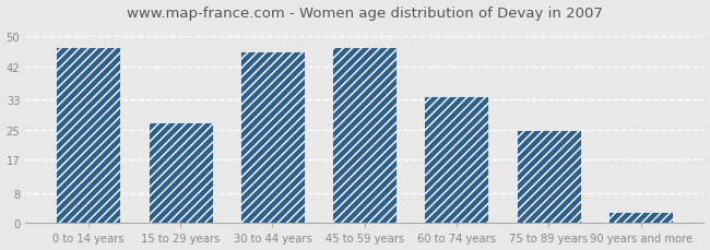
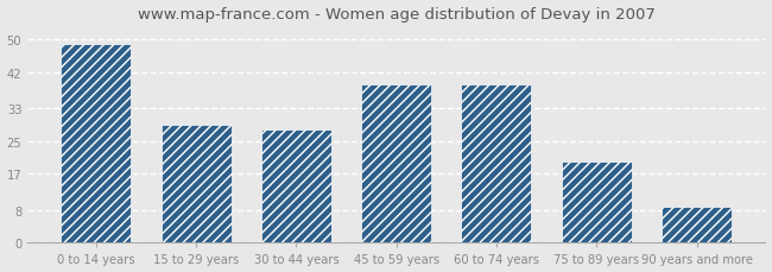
0 to 14 years: 47 -> 49
15 to 29 years: 27 -> 29
30 to 44 years: 46 -> 28
45 to 59 years: 47 -> 39
60 to 74 years: 34 -> 39
75 to 89 years: 25 -> 20
90 years and more: 3 -> 9
